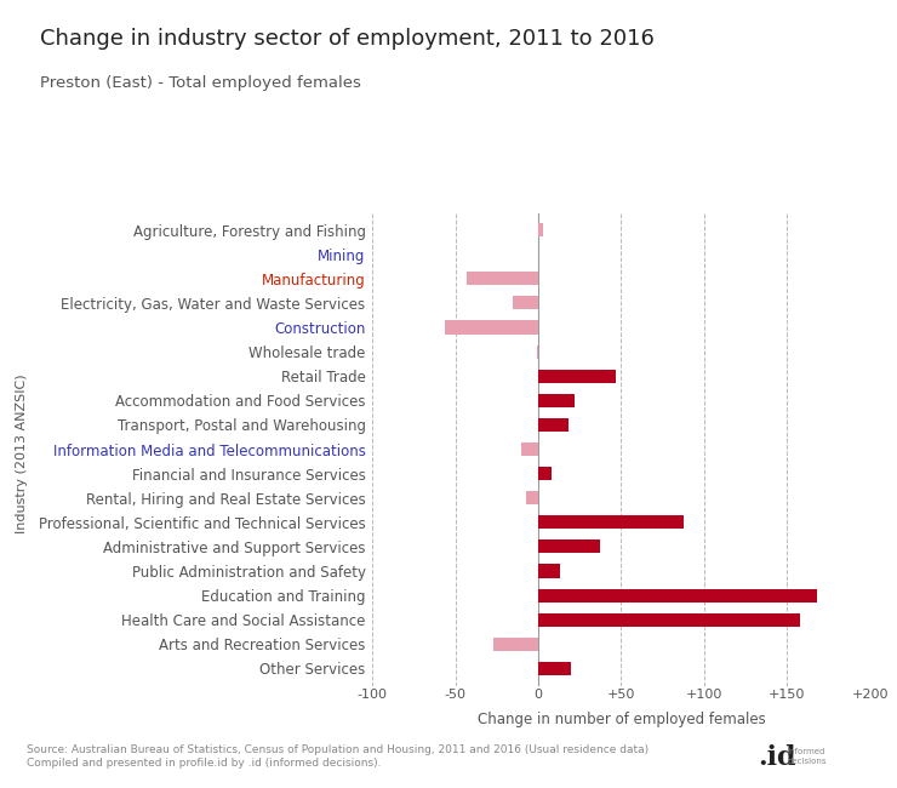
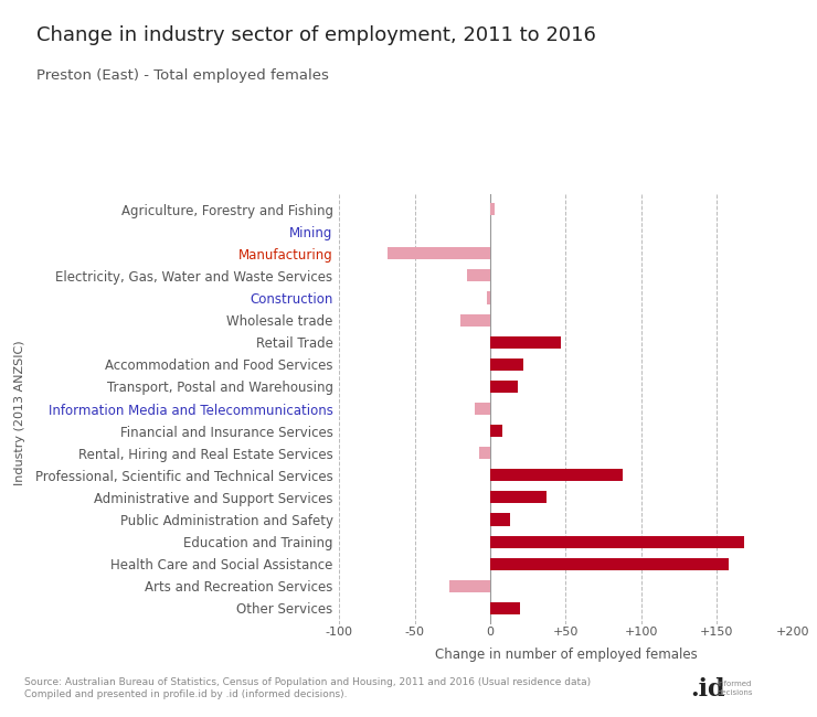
Manufacturing: -43 -> -68
Construction: -56 -> -2
Wholesale trade: -1 -> -20
